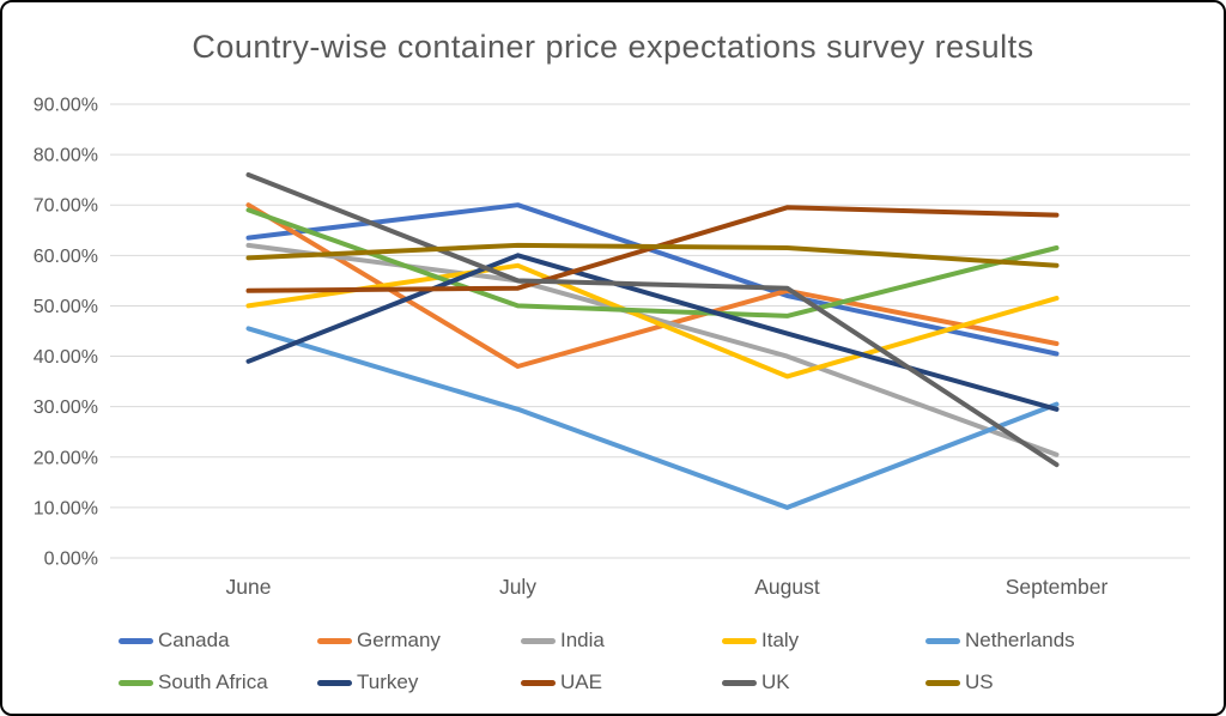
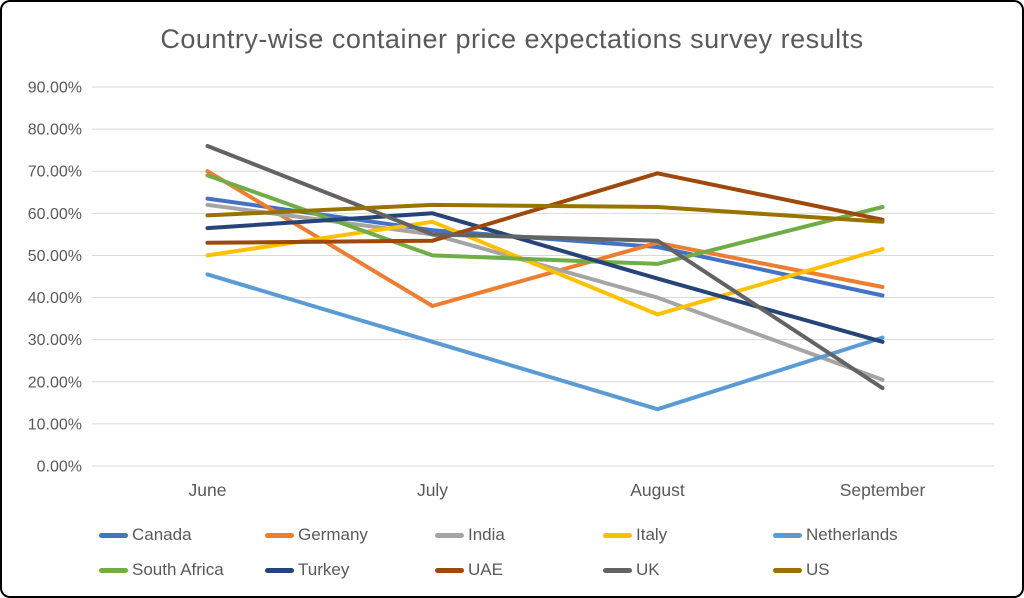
Turkey/June: 39% -> 56%
Canada/July: 70% -> 56%
Netherlands/August: 10% -> 14%
UAE/September: 68% -> 58%
